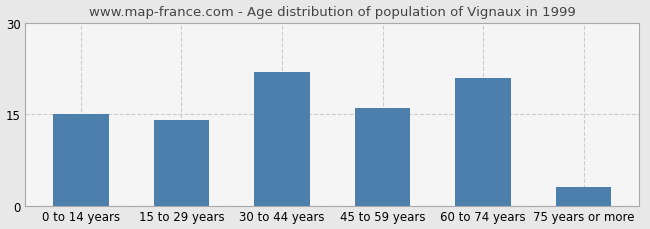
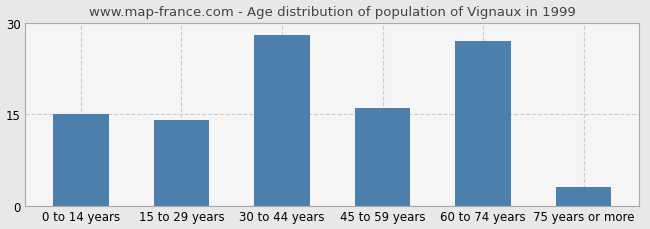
30 to 44 years: 22 -> 28
60 to 74 years: 21 -> 27
